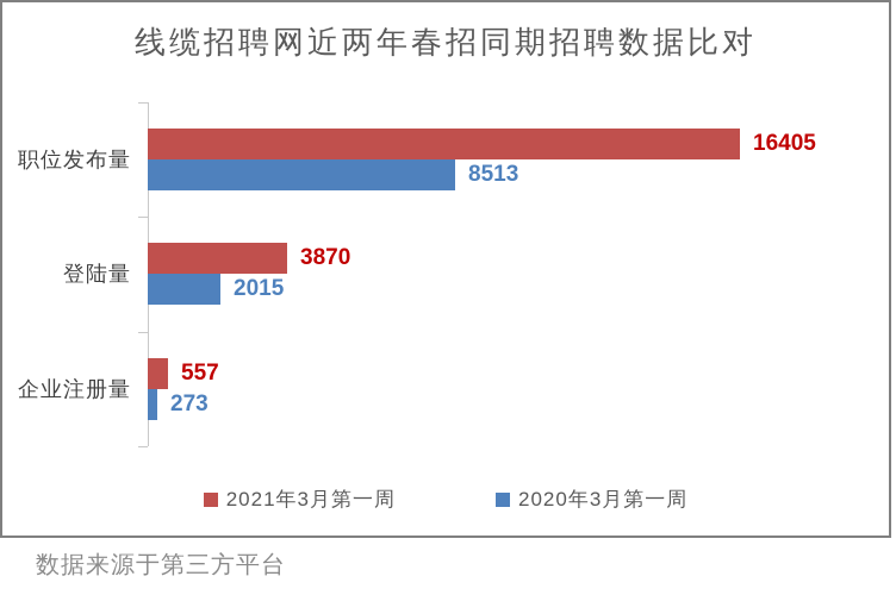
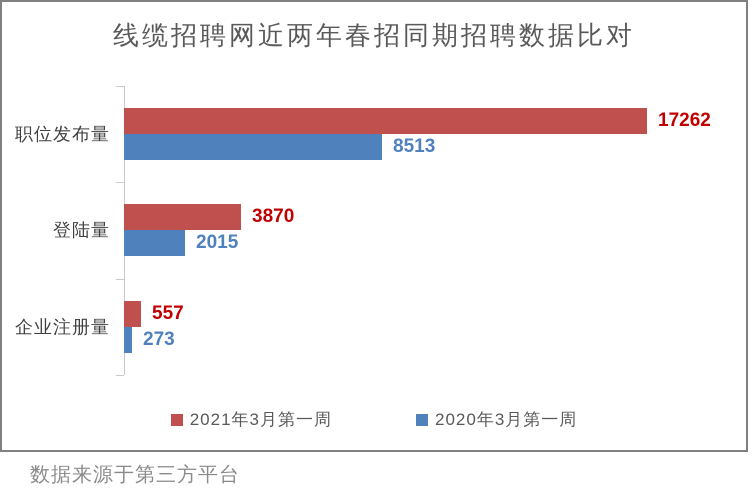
2021年3月第一周/职位发布量: 16405 -> 17262
